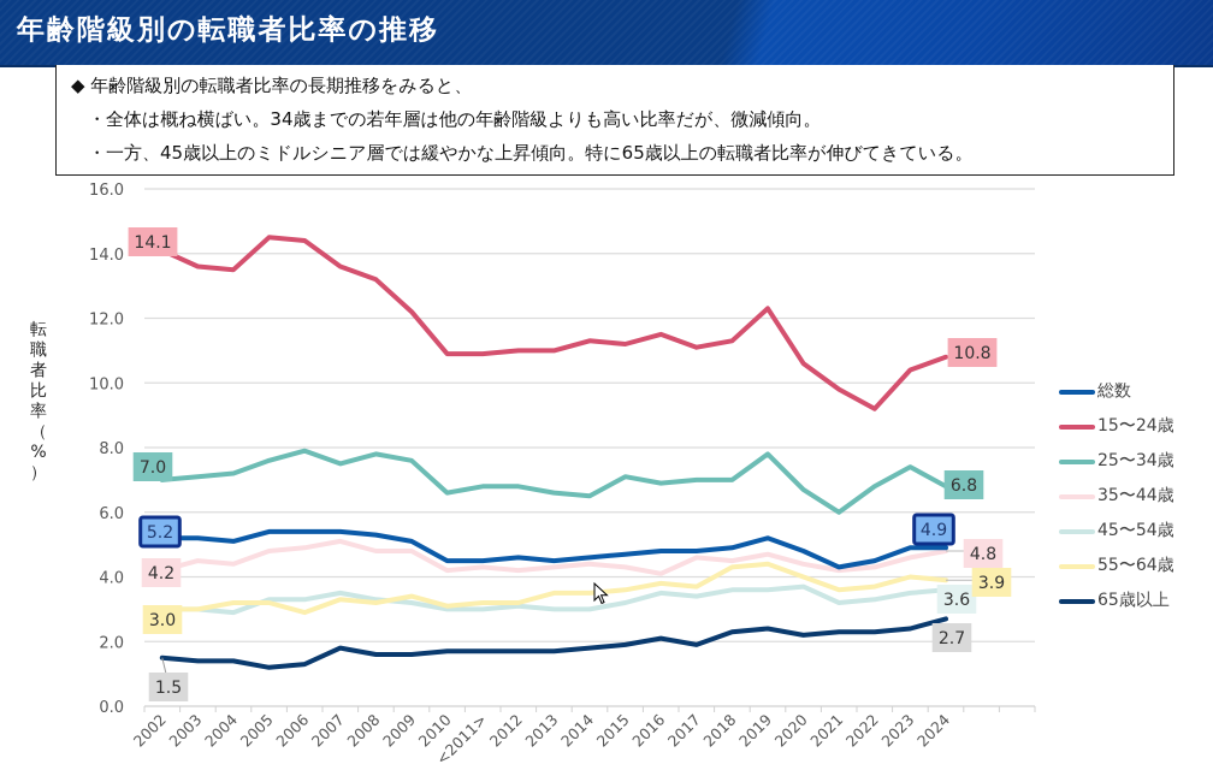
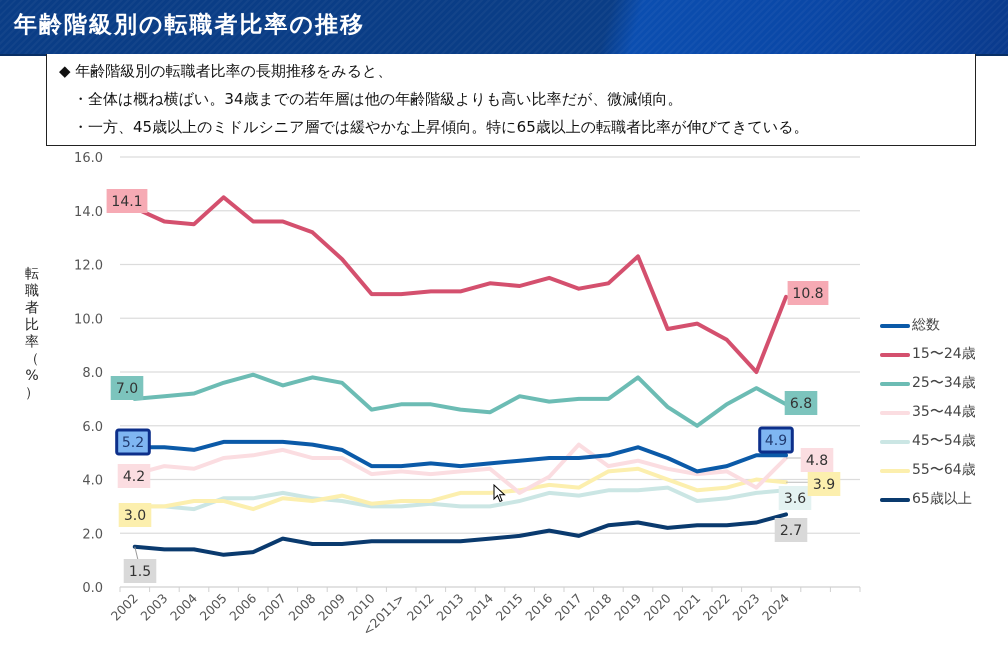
15〜24歳/2006: 14.4 -> 13.6
35〜44歳/2015: 4.3 -> 3.5
35〜44歳/2017: 4.6 -> 5.3
15〜24歳/2020: 10.6 -> 9.6
15〜24歳/2023: 10.4 -> 8.0
35〜44歳/2023: 4.6 -> 3.7
